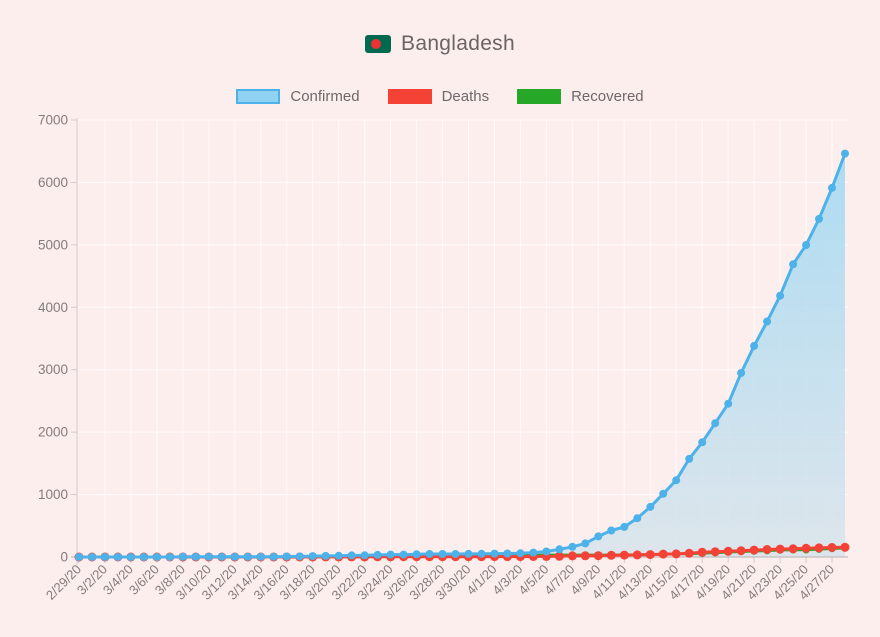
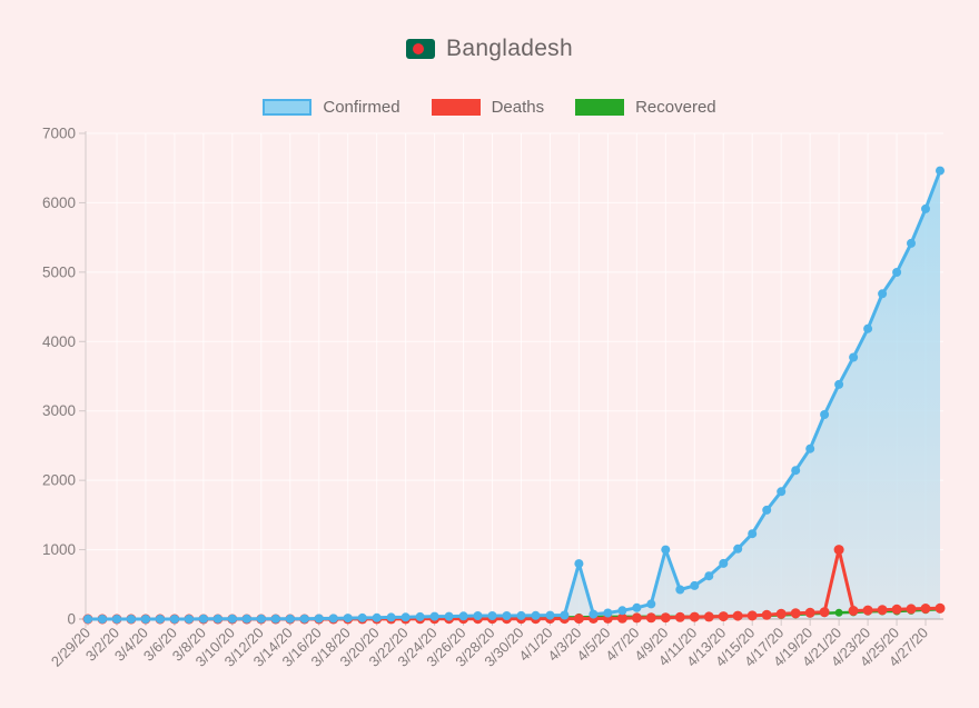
Confirmed/4/3/20: 100 -> 800
Confirmed/4/9/20: 300 -> 1000
Deaths/4/21/20: 100 -> 1000
